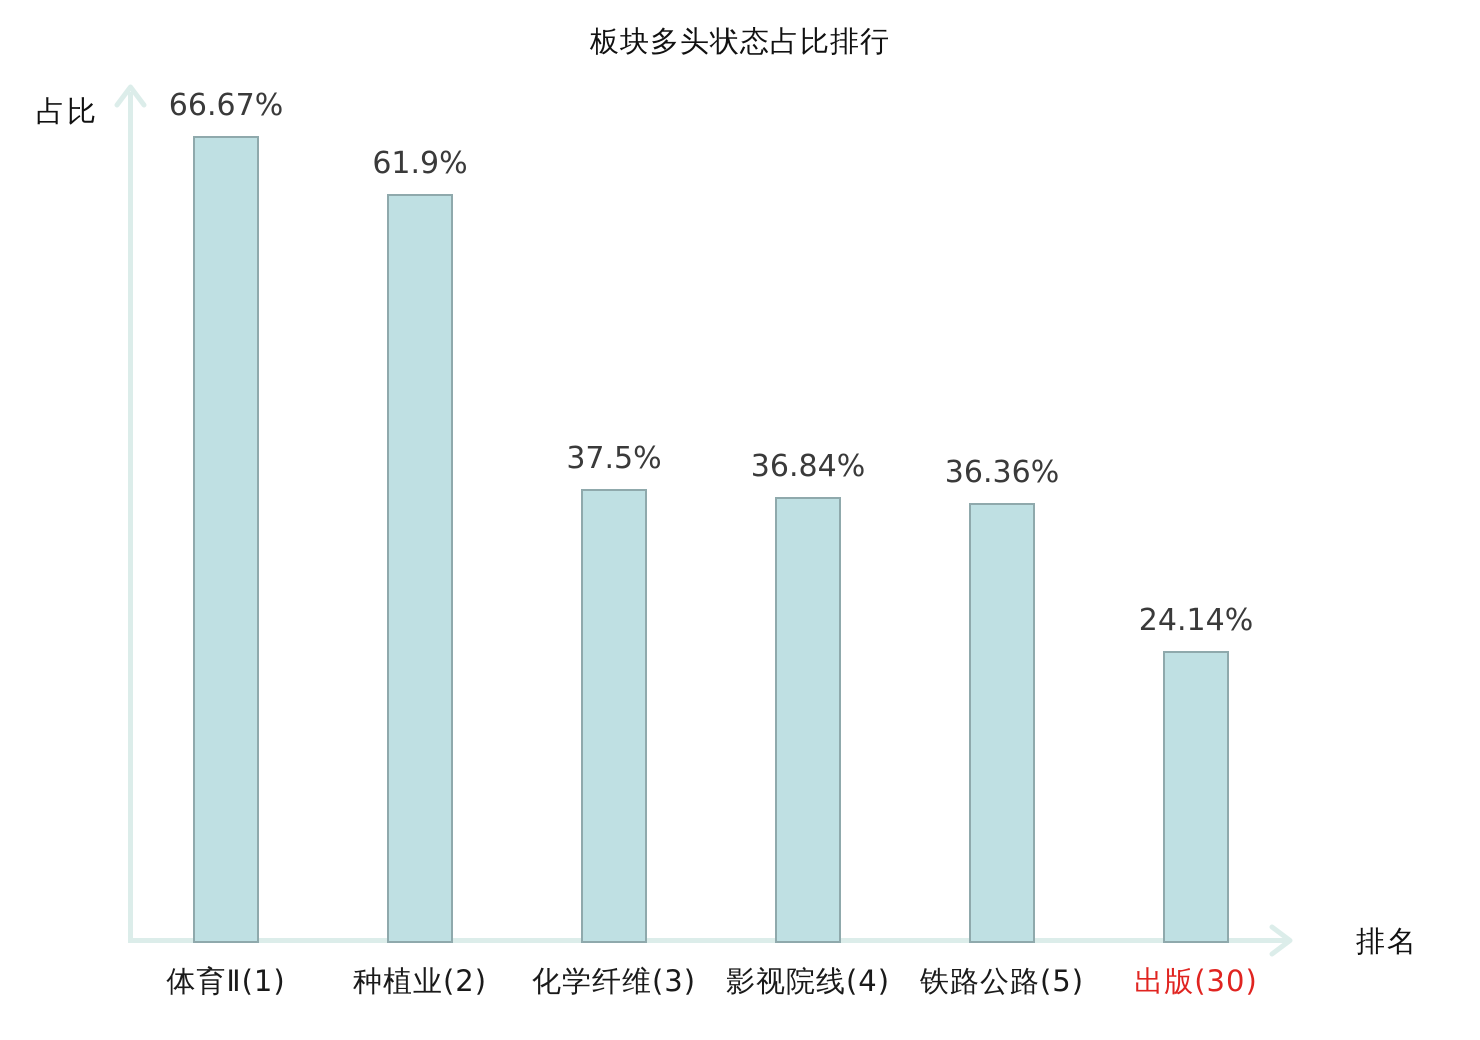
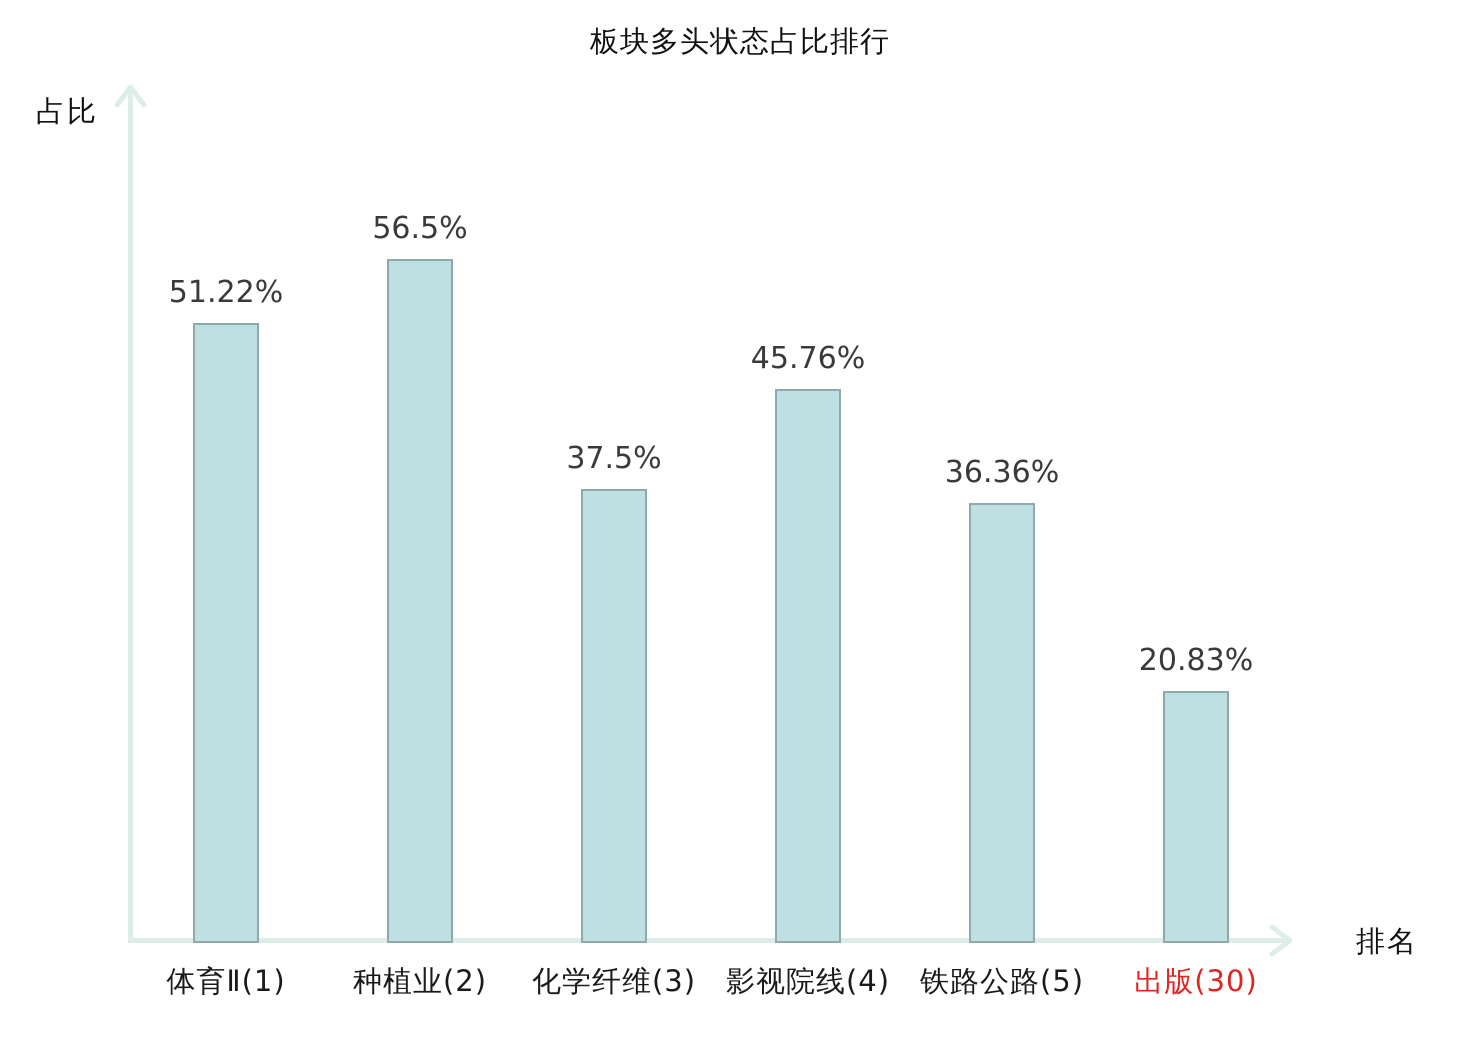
体育Ⅱ(1): 66.67% -> 51.22%
种植业(2): 61.9% -> 56.5%
影视院线(4): 36.84% -> 45.76%
出版(30): 24.14% -> 20.83%
